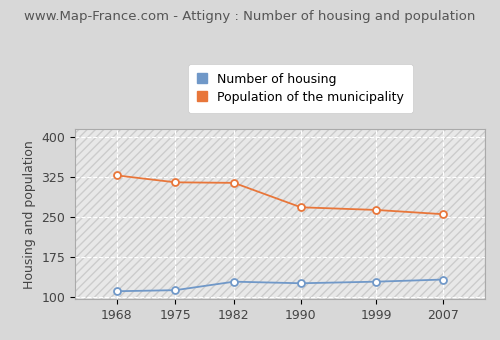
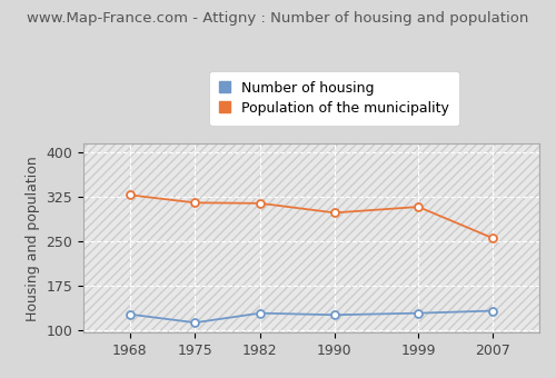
Number of housing/1968: 110 -> 126
Population of the municipality/1990: 268 -> 298
Population of the municipality/1999: 263 -> 308
